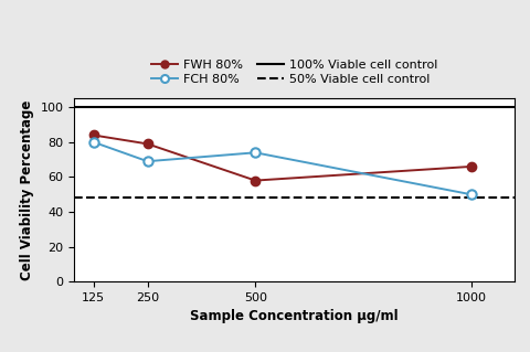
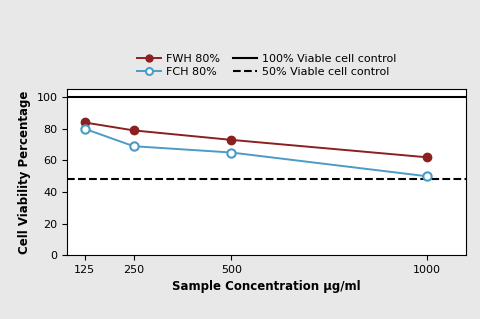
FWH 80%/500: 58 -> 73
FCH 80%/500: 74 -> 65
FWH 80%/1000: 66 -> 62
